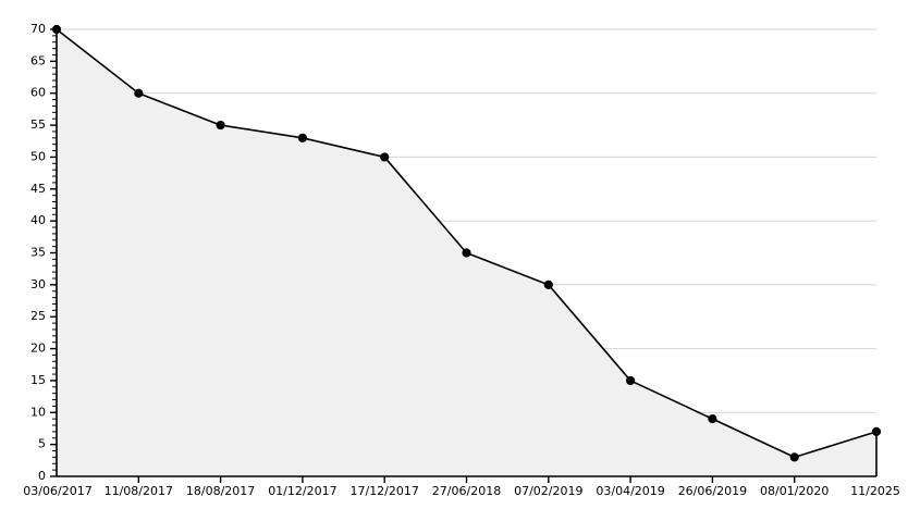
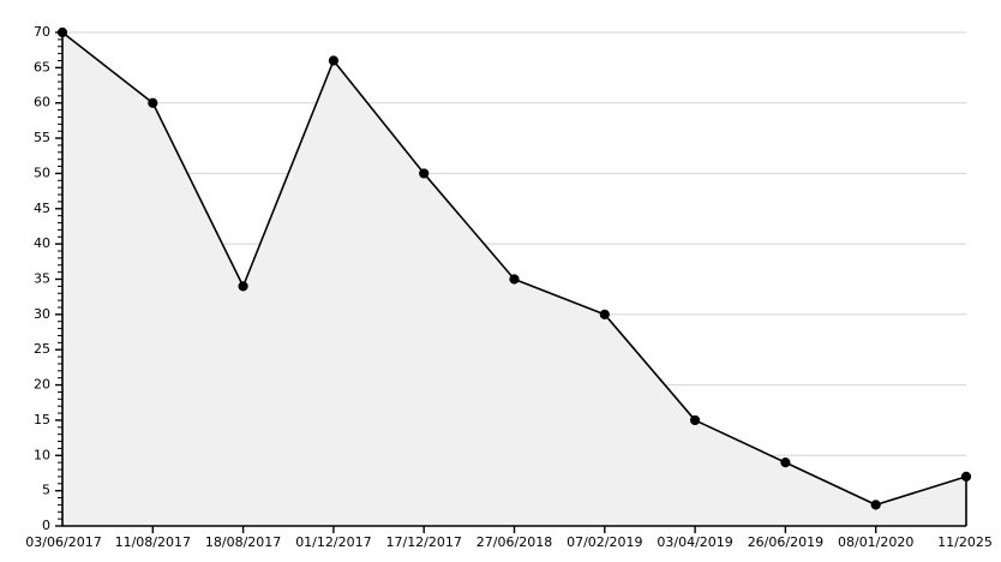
18/08/2017: 55 -> 34
01/12/2017: 53 -> 66
